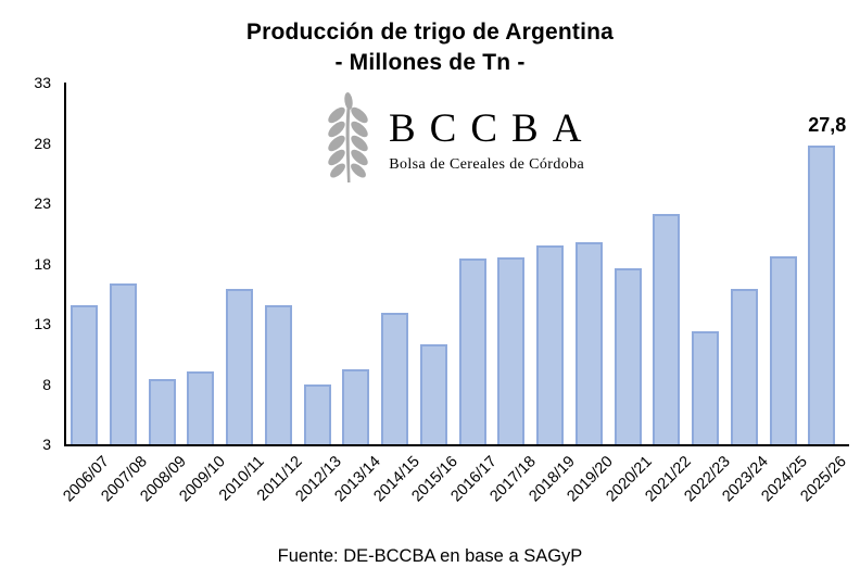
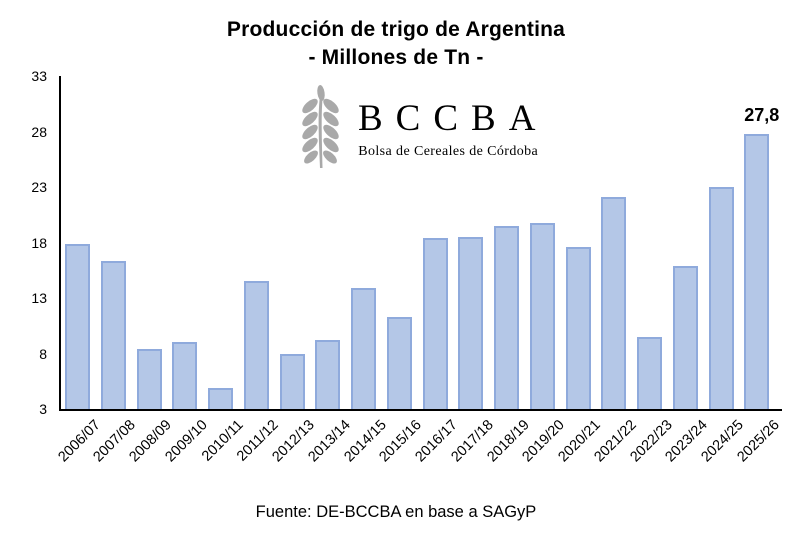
2006/07: 14.5 -> 17.9
2010/11: 15.9 -> 4.9
2022/23: 12.4 -> 9.5
2024/25: 18.6 -> 23.0
